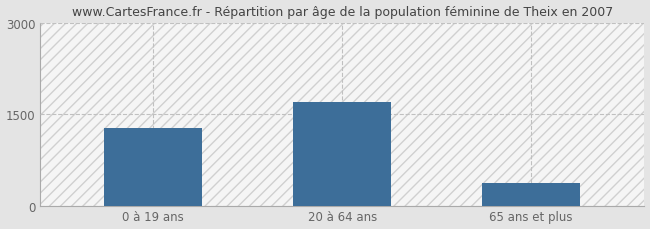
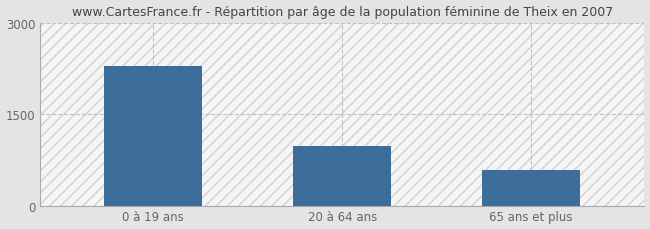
0 à 19 ans: 1270 -> 2300
20 à 64 ans: 1700 -> 980
65 ans et plus: 370 -> 580
